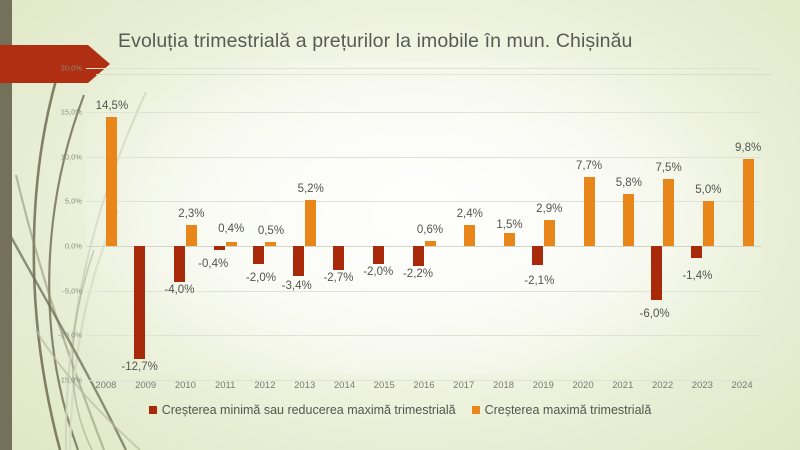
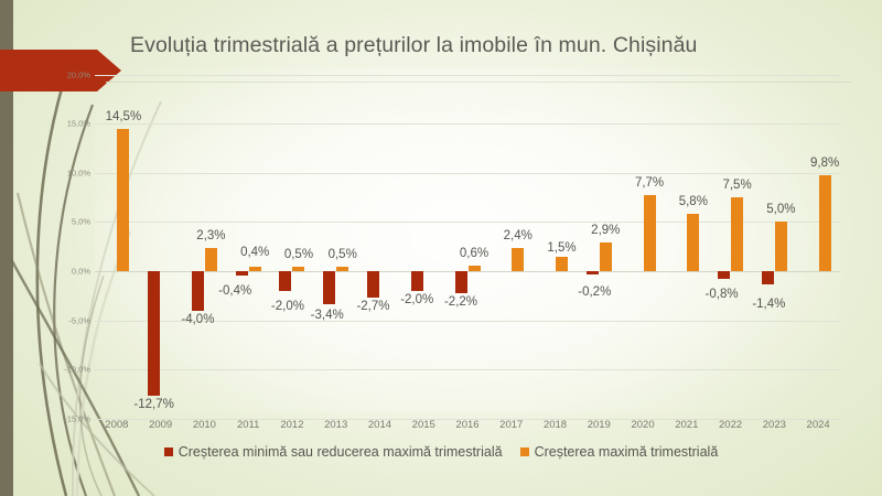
Creșterea maximă trimestrială/2013: 5,2% -> 0,5%
Creșterea minimă sau reducerea maximă trimestrială/2019: -2,1% -> -0,2%
Creșterea minimă sau reducerea maximă trimestrială/2022: -6,0% -> -0,8%
